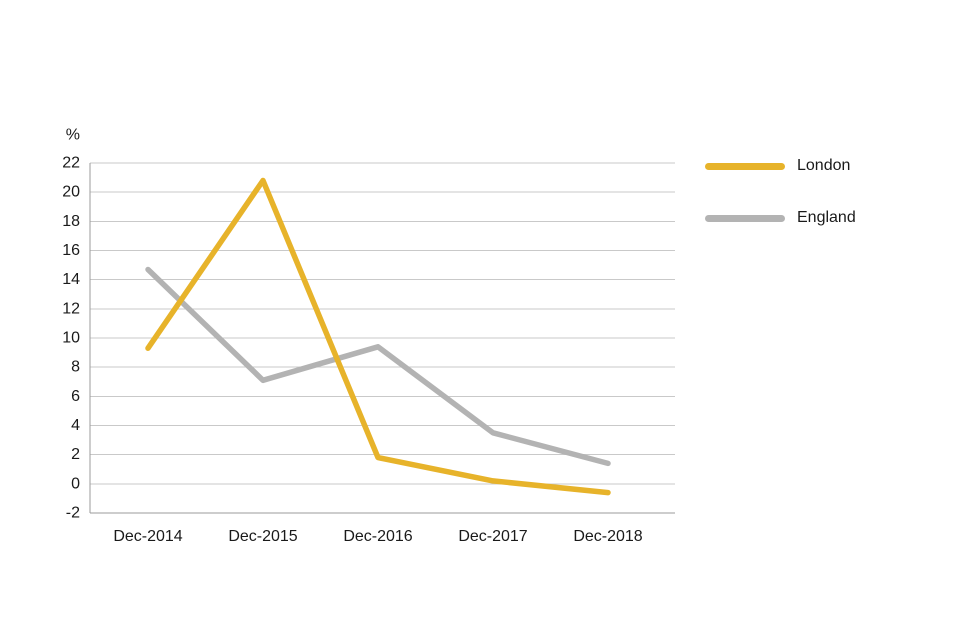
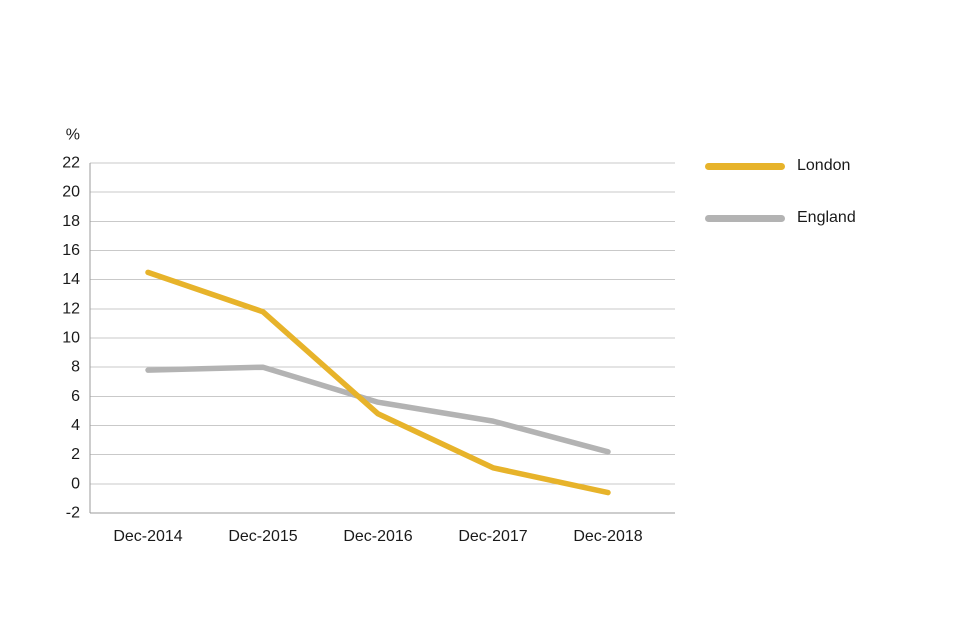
London/Dec-2014: 9.3 -> 14.5
England/Dec-2014: 14.7 -> 7.8
London/Dec-2015: 20.8 -> 11.8
England/Dec-2015: 7.1 -> 8.0
London/Dec-2016: 1.8 -> 4.8
England/Dec-2016: 9.4 -> 5.6
London/Dec-2017: 0.2 -> 1.1
England/Dec-2017: 3.5 -> 4.3
England/Dec-2018: 1.4 -> 2.2
